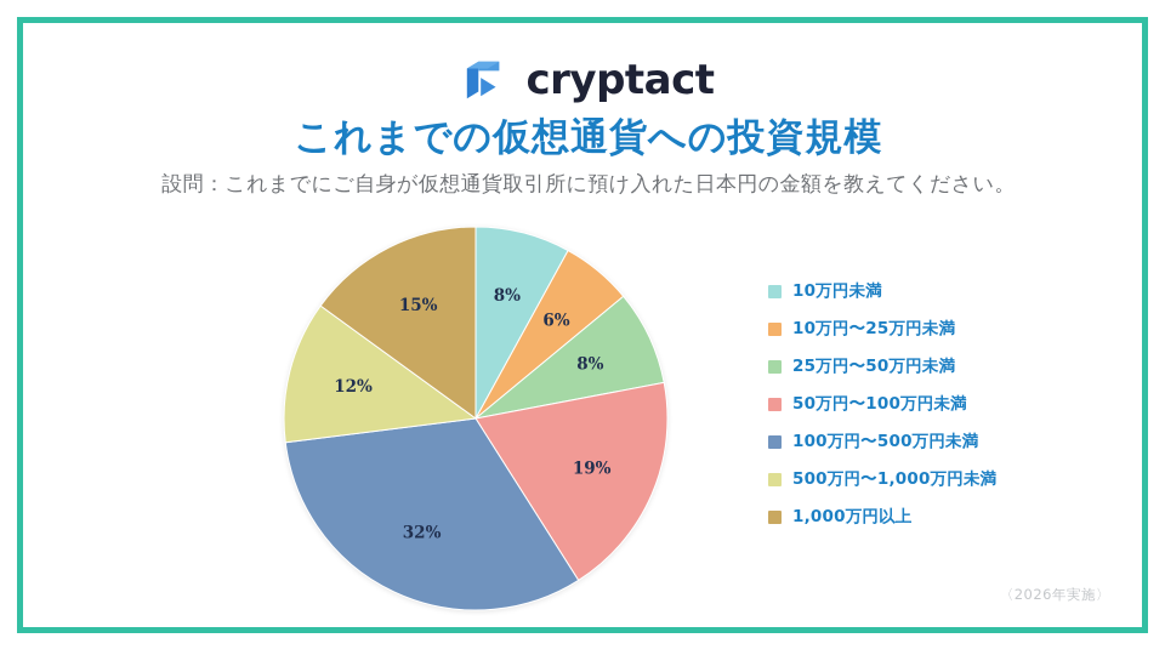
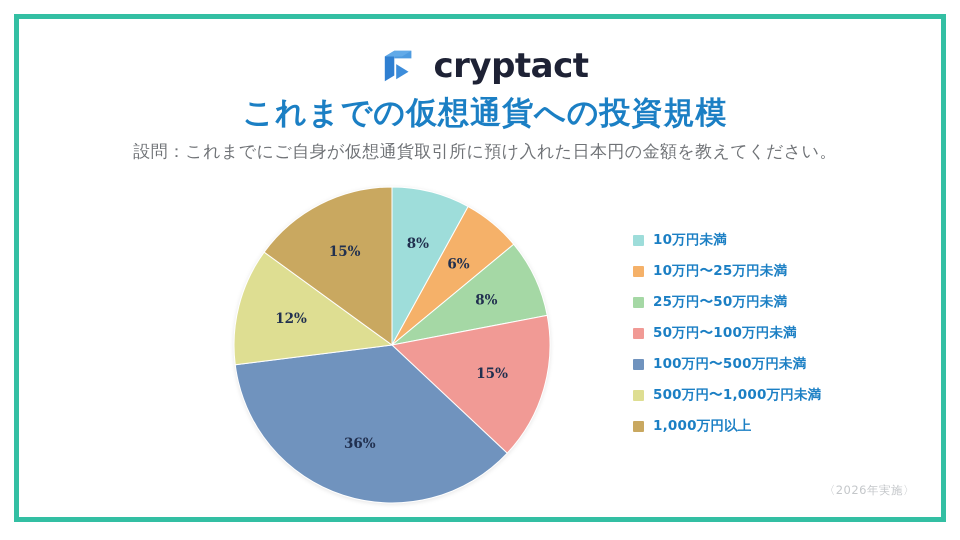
50万円〜100万円未満: 19% -> 15%
100万円〜500万円未満: 32% -> 36%
